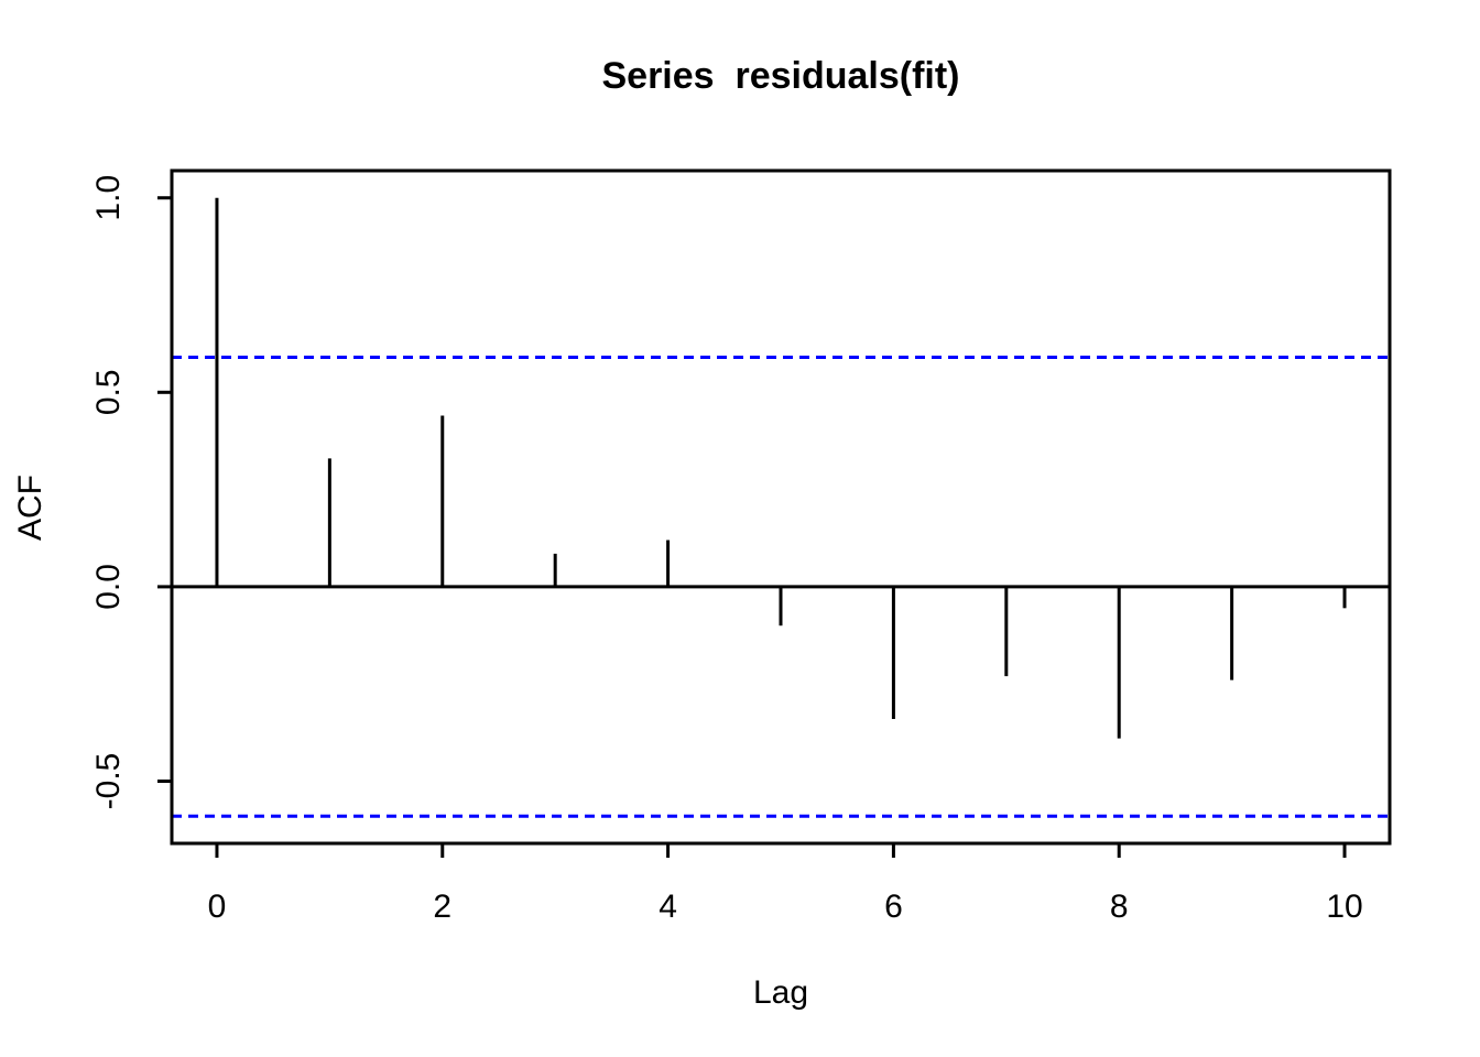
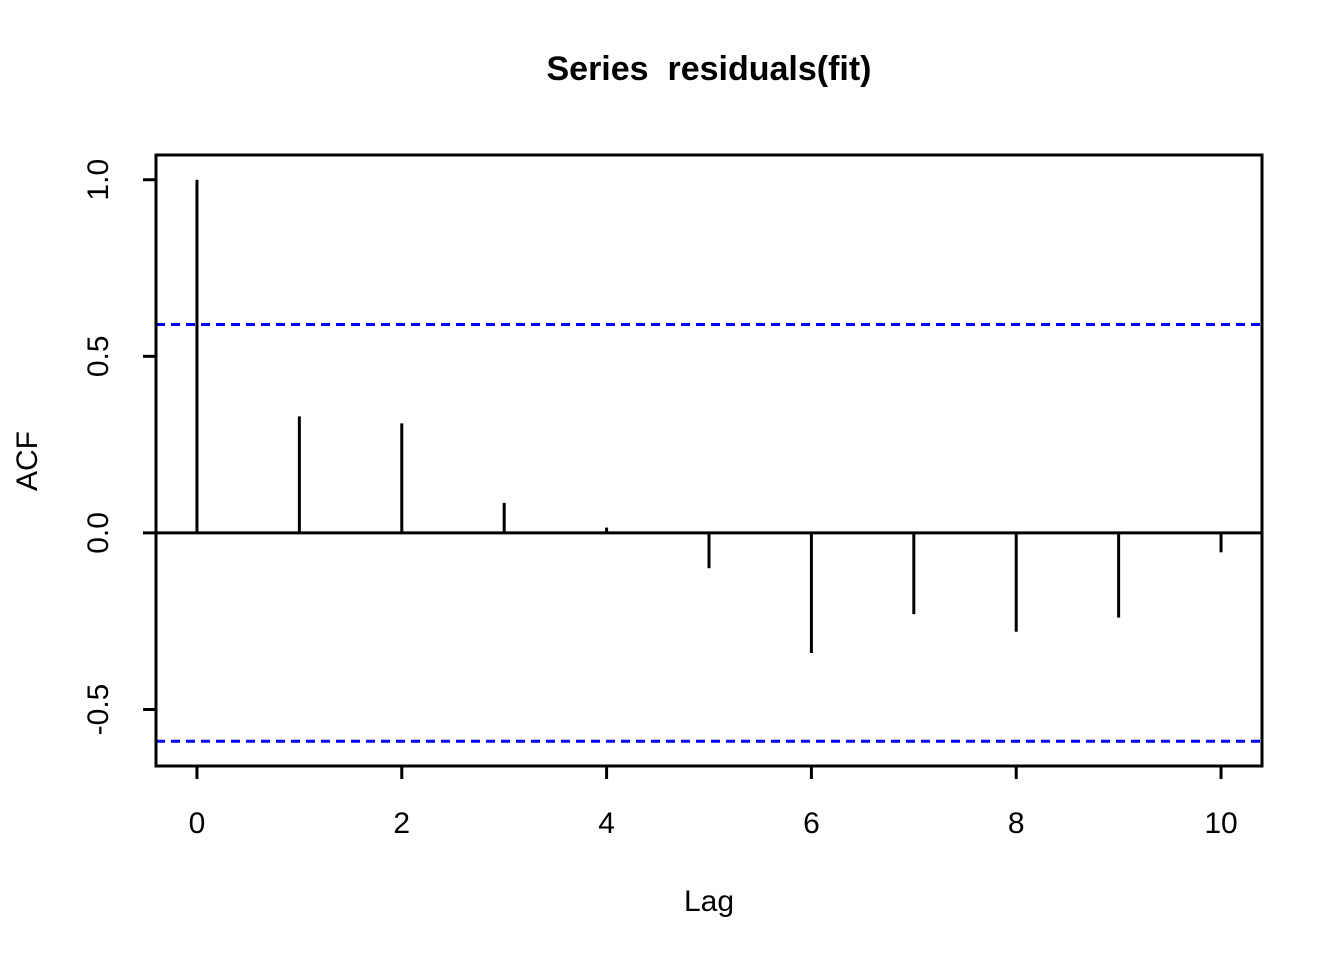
2: 0.44 -> 0.31
4: 0.12 -> 0.01
8: -0.39 -> -0.28
